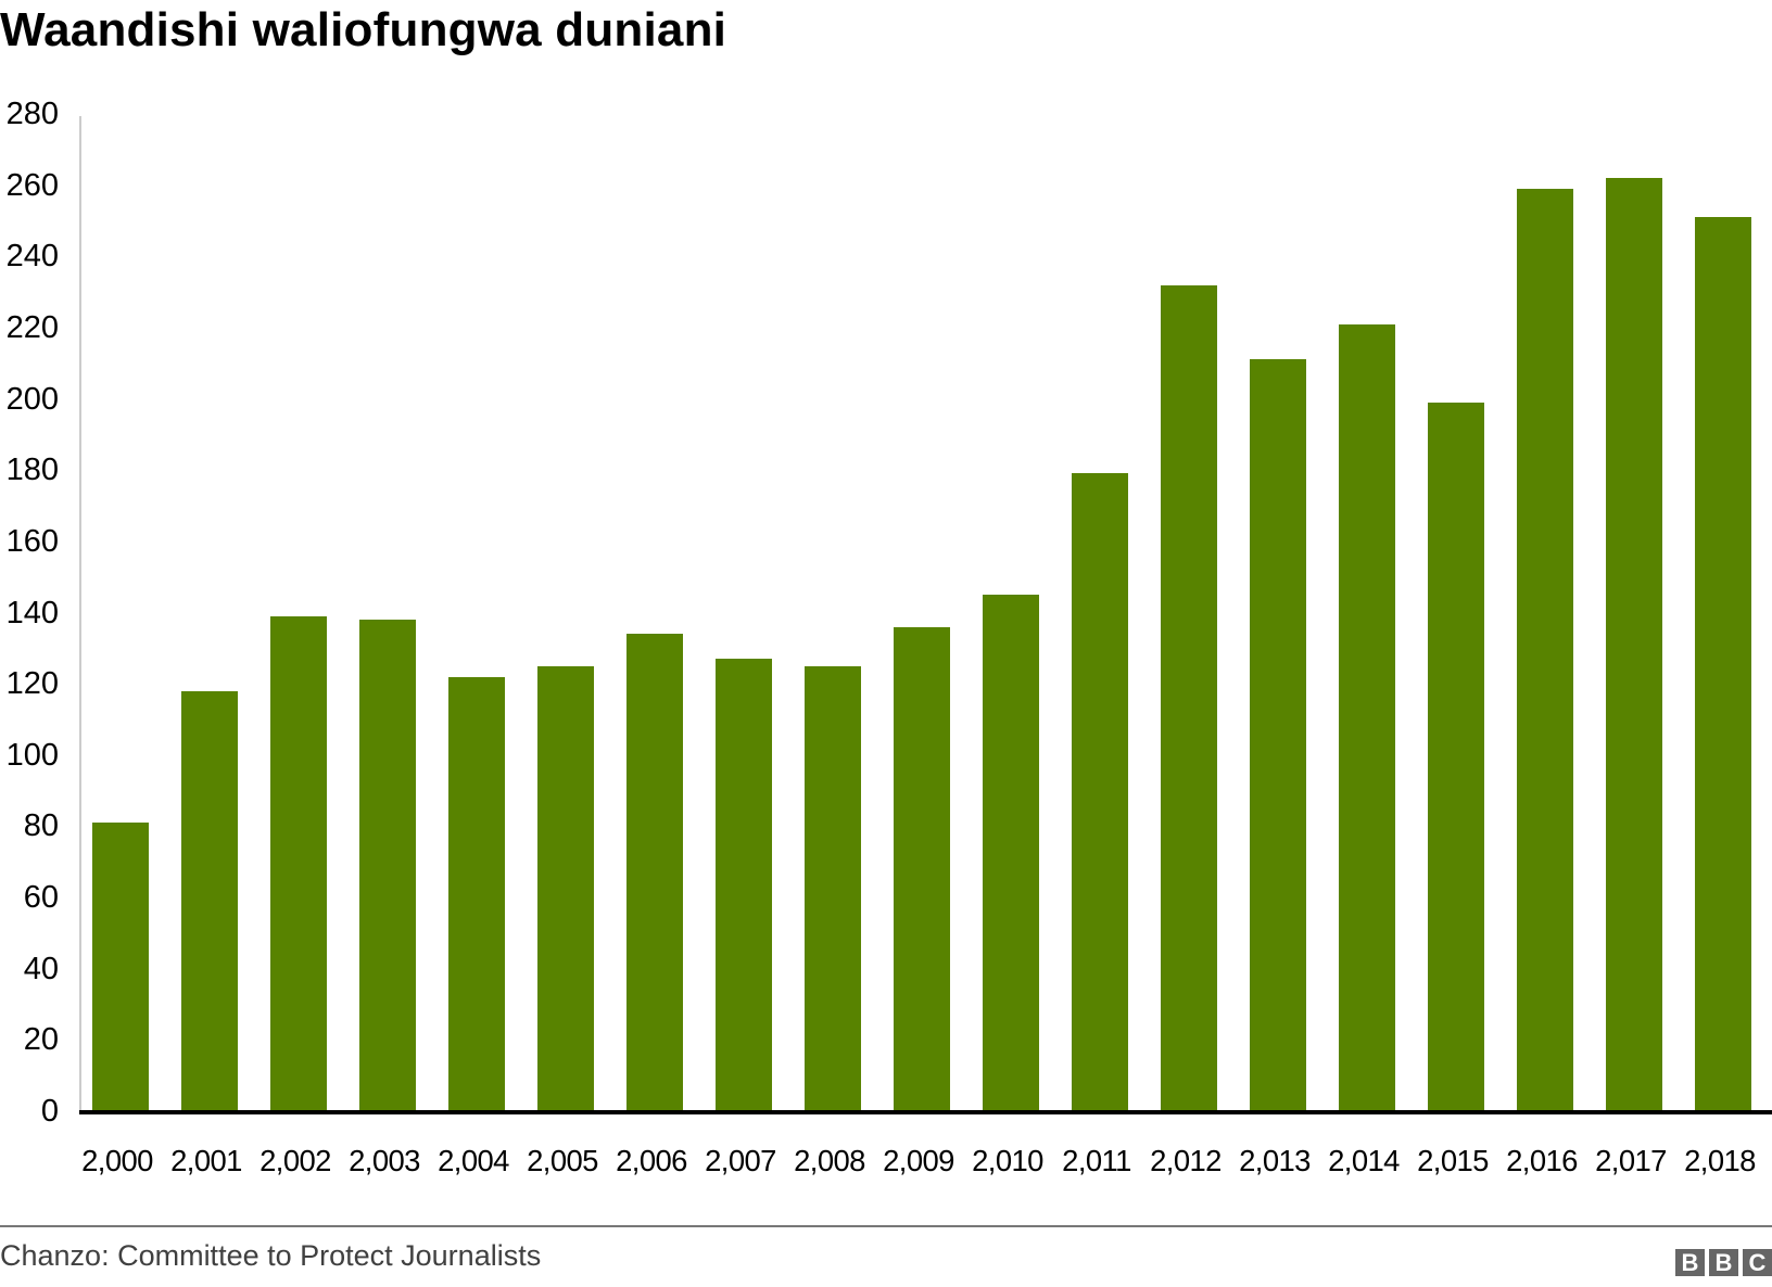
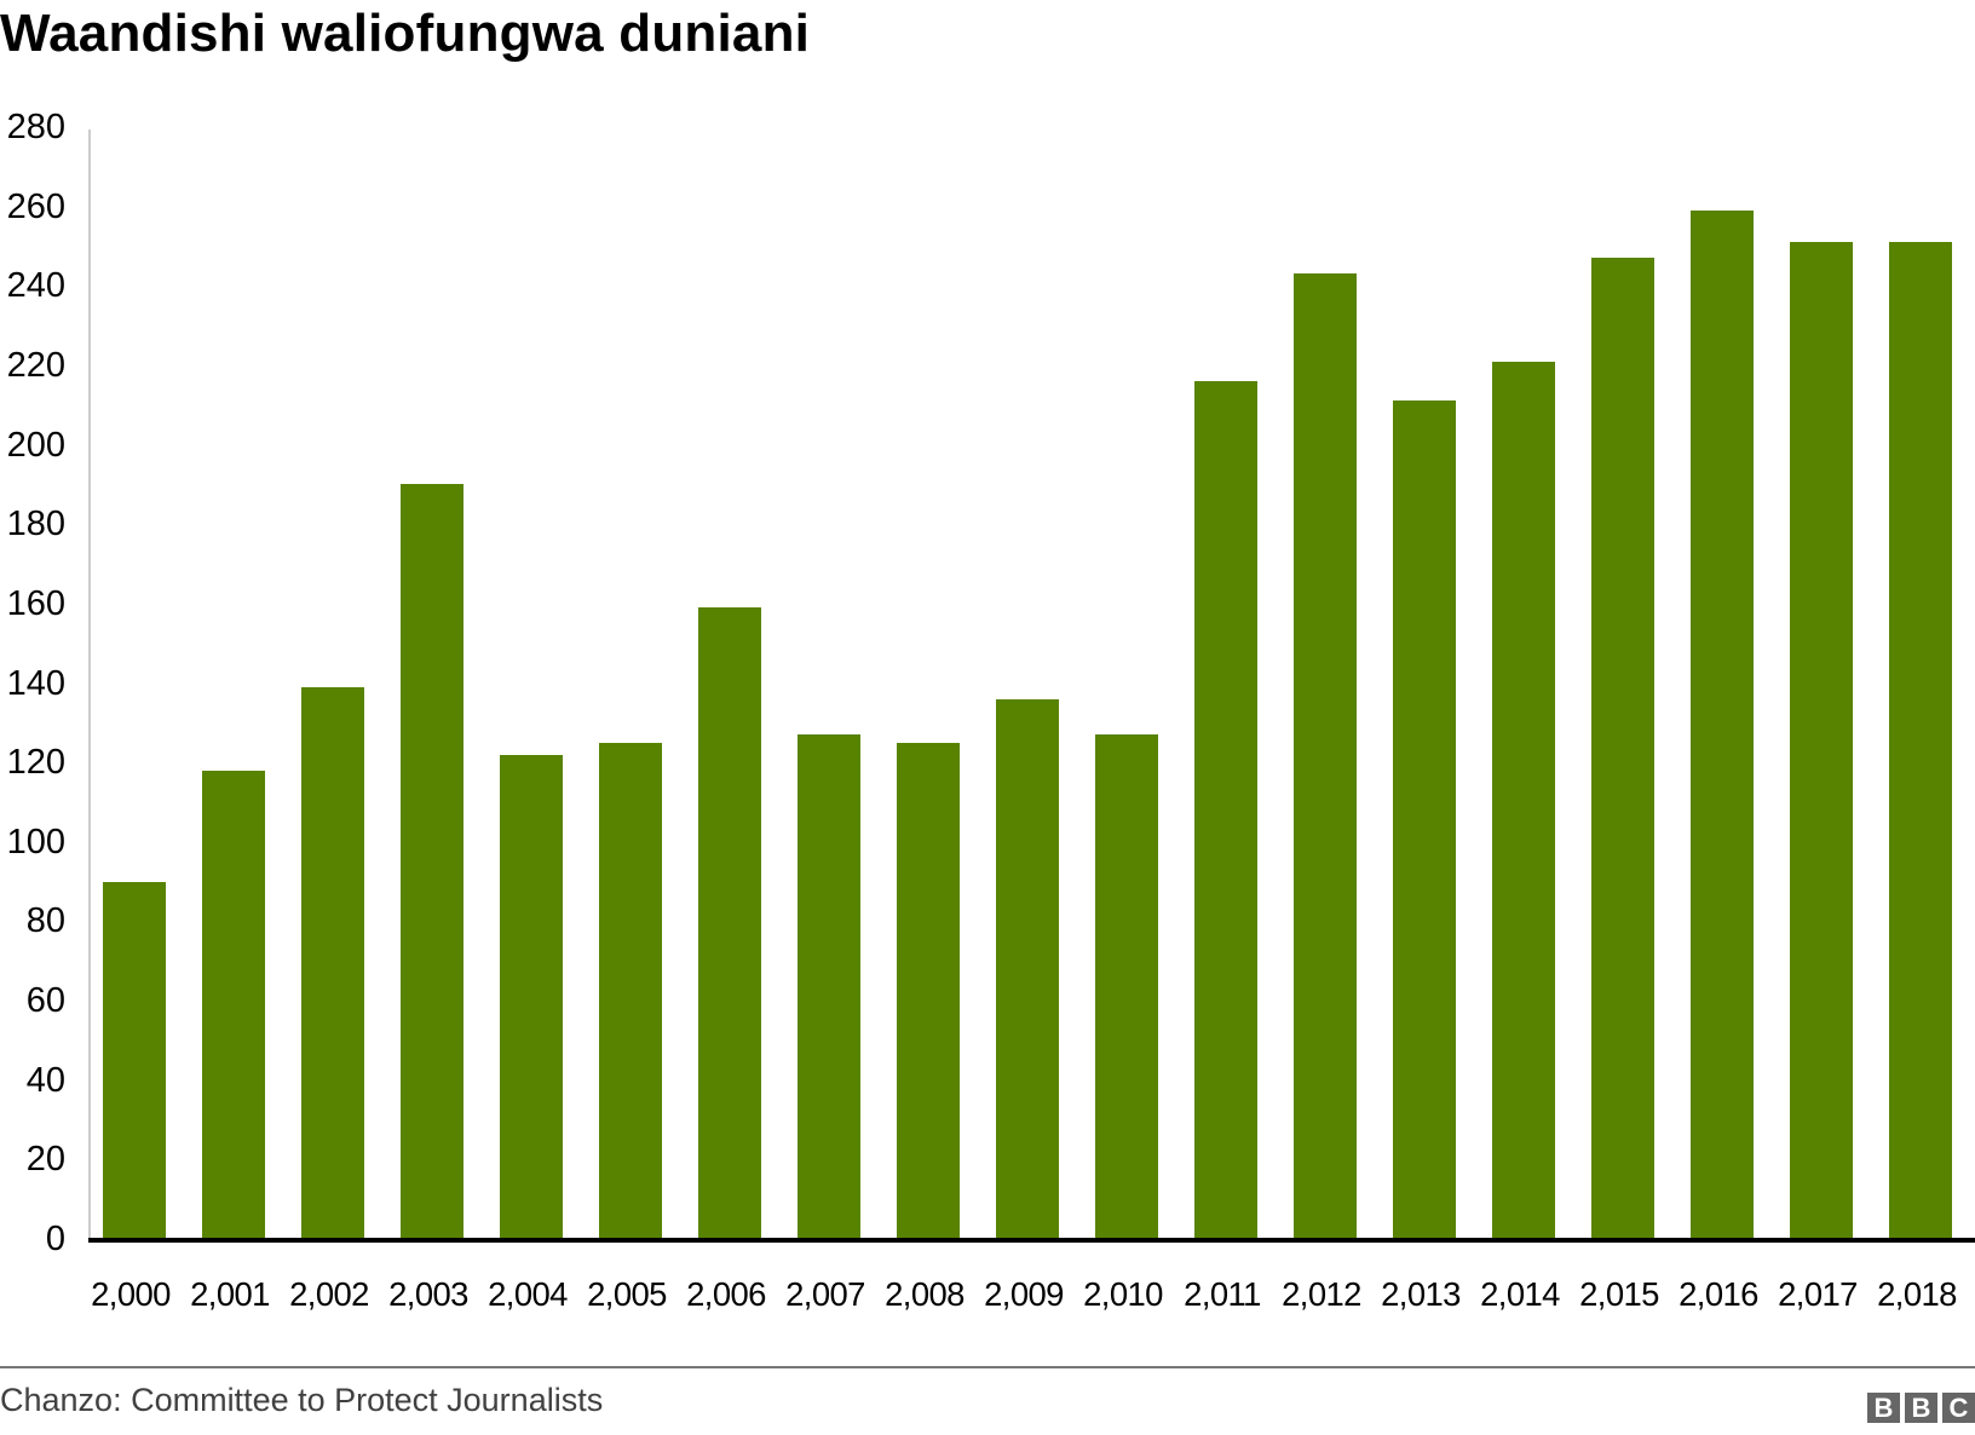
2,000: 81 -> 90
2,003: 138 -> 190
2,006: 134 -> 159
2,010: 145 -> 127
2,011: 179 -> 216
2,012: 232 -> 243
2,015: 199 -> 247
2,017: 262 -> 251
